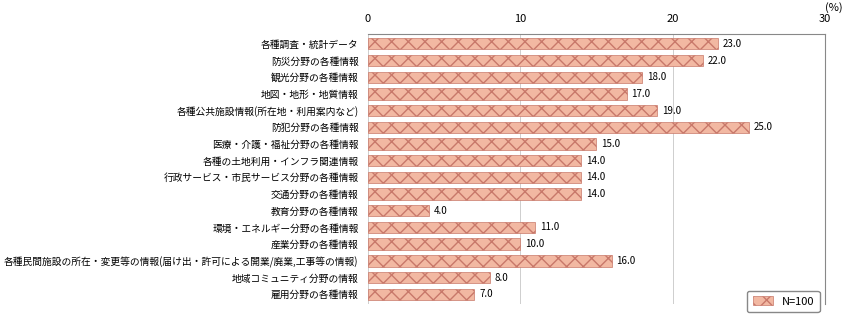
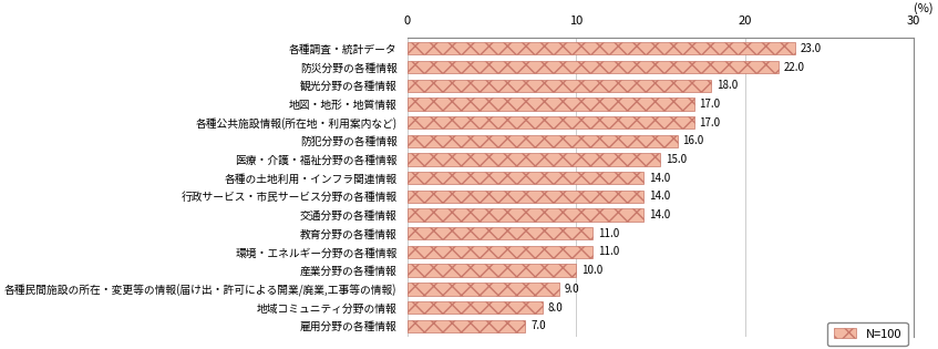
各種公共施設情報(所在地・利用案内など): 19.0 -> 17.0
防犯分野の各種情報: 25.0 -> 16.0
教育分野の各種情報: 4.0 -> 11.0
各種民間施設の所在・変更等の情報(届け出・許可による開業/廃業,工事等の情報): 16.0 -> 9.0
